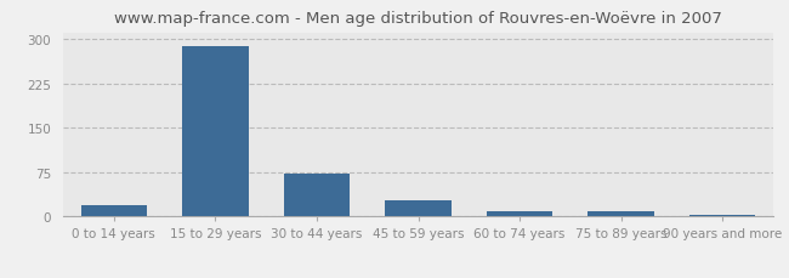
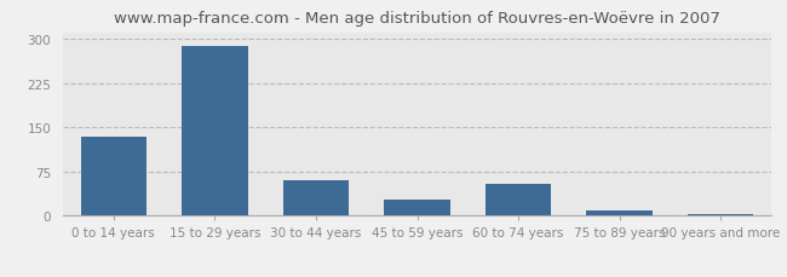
0 to 14 years: 20 -> 135
30 to 44 years: 72 -> 60
60 to 74 years: 10 -> 55
